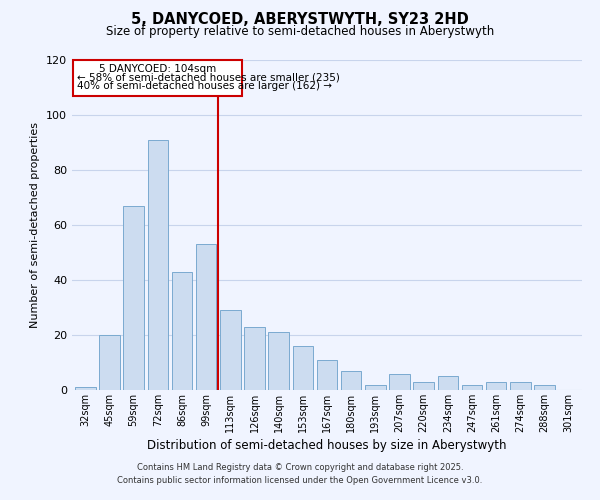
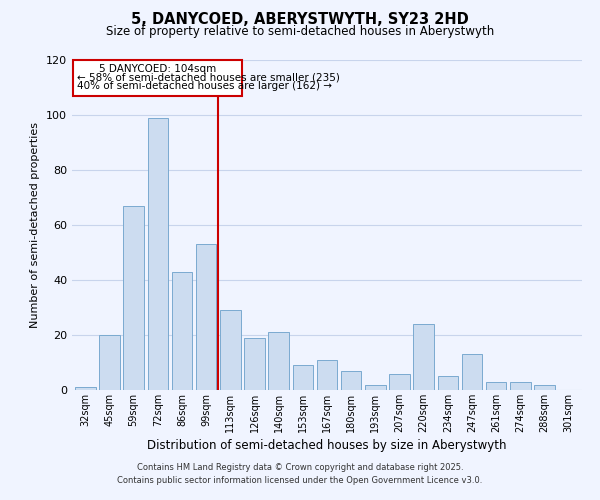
72sqm: 91 -> 99
126sqm: 23 -> 19
153sqm: 16 -> 9
220sqm: 3 -> 24
247sqm: 2 -> 13
